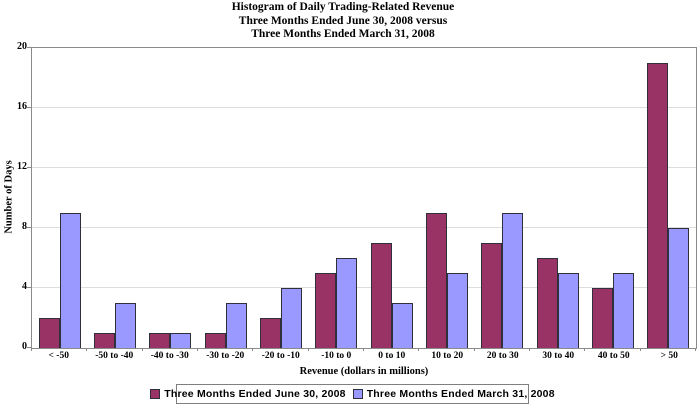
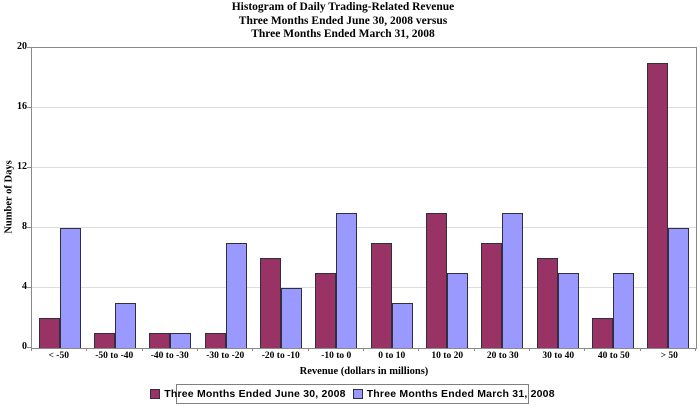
Three Months Ended March 31, 2008/< -50: 9 -> 8
Three Months Ended March 31, 2008/-30 to -20: 3 -> 7
Three Months Ended June 30, 2008/-20 to -10: 2 -> 6
Three Months Ended March 31, 2008/-10 to 0: 6 -> 9
Three Months Ended June 30, 2008/40 to 50: 4 -> 2
